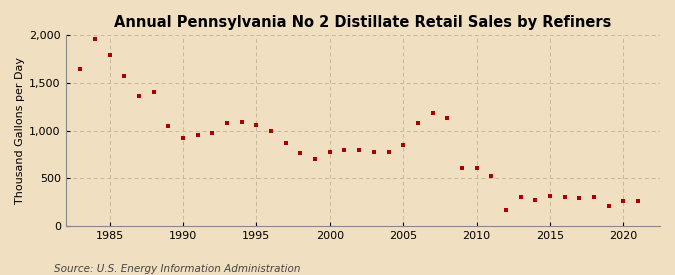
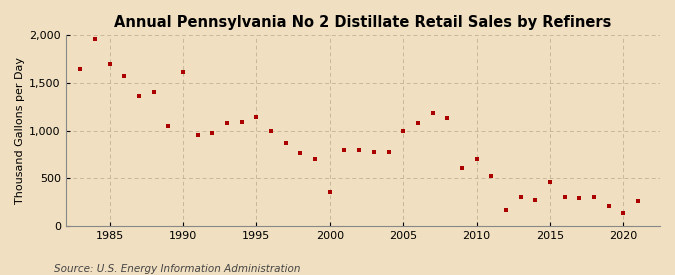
1985: 1,790 -> 1,700
1990: 920 -> 1,620
1995: 1,060 -> 1,140
2000: 780 -> 360
2005: 850 -> 1,000
2010: 610 -> 700
2015: 310 -> 460
2020: 260 -> 140
